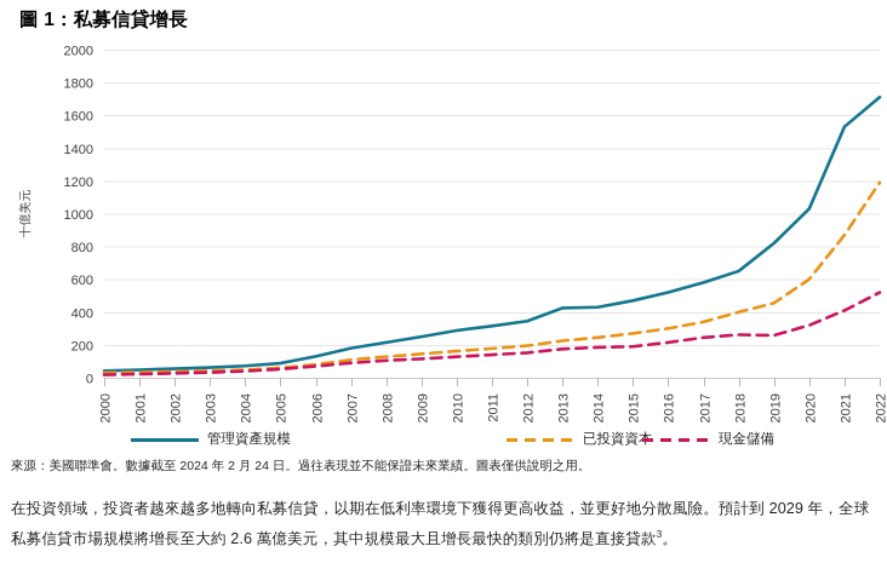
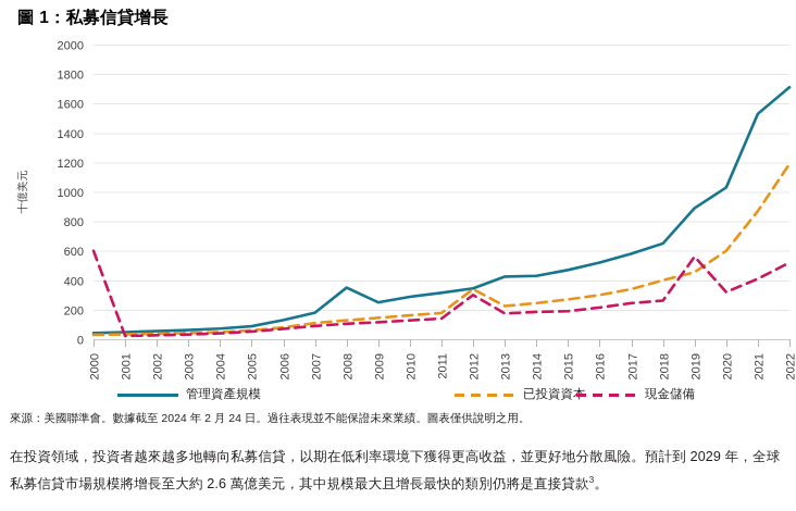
現金儲備/2000: 20 -> 600
管理資產規模/2008: 220 -> 350
已投資資本/2012: 200 -> 340
現金儲備/2012: 150 -> 300
管理資產規模/2019: 820 -> 890
現金儲備/2019: 260 -> 560
